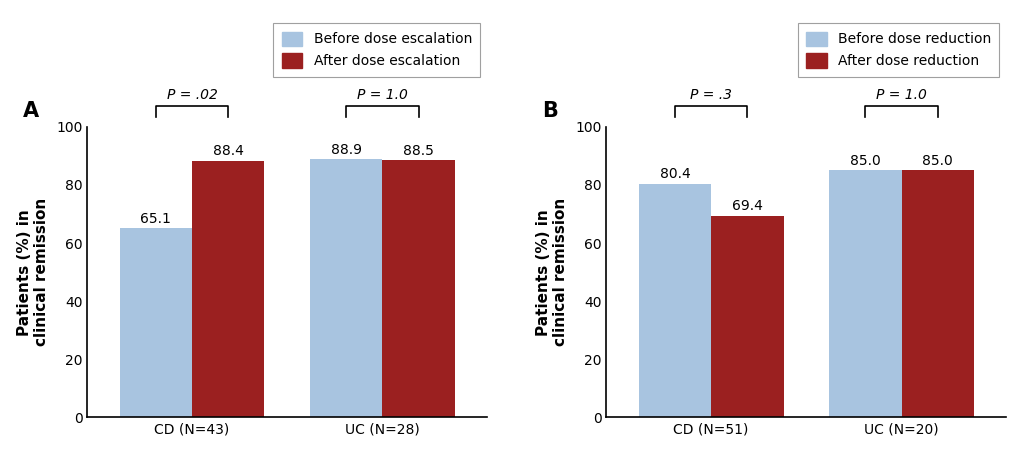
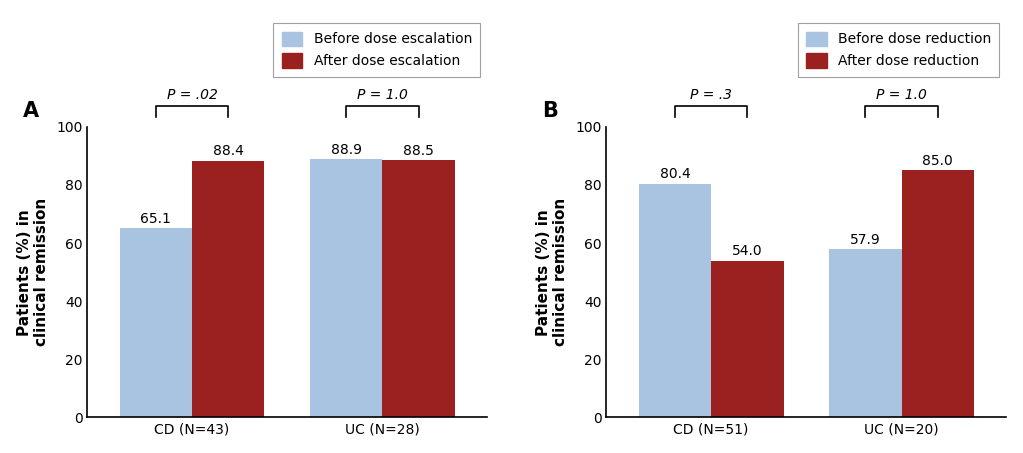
After dose reduction/CD (N=51): 69.4 -> 54.0
Before dose reduction/UC (N=20): 85.0 -> 57.9
